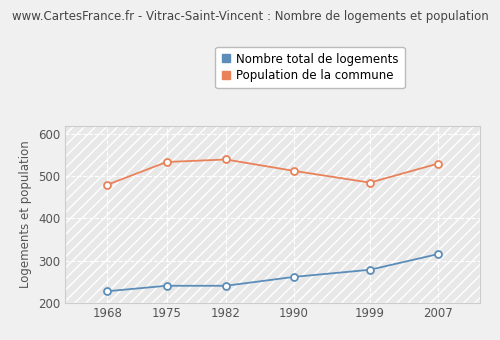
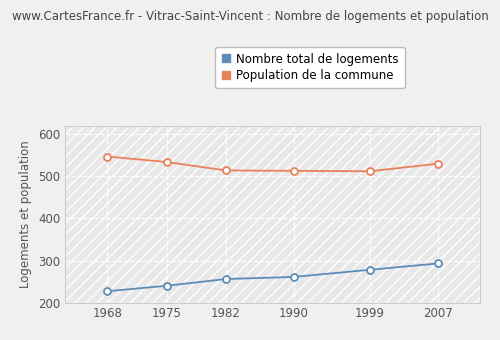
Population de la commune/1968: 480 -> 547
Nombre total de logements/1982: 240 -> 256
Population de la commune/1982: 540 -> 514
Population de la commune/1999: 485 -> 512
Nombre total de logements/2007: 315 -> 293
